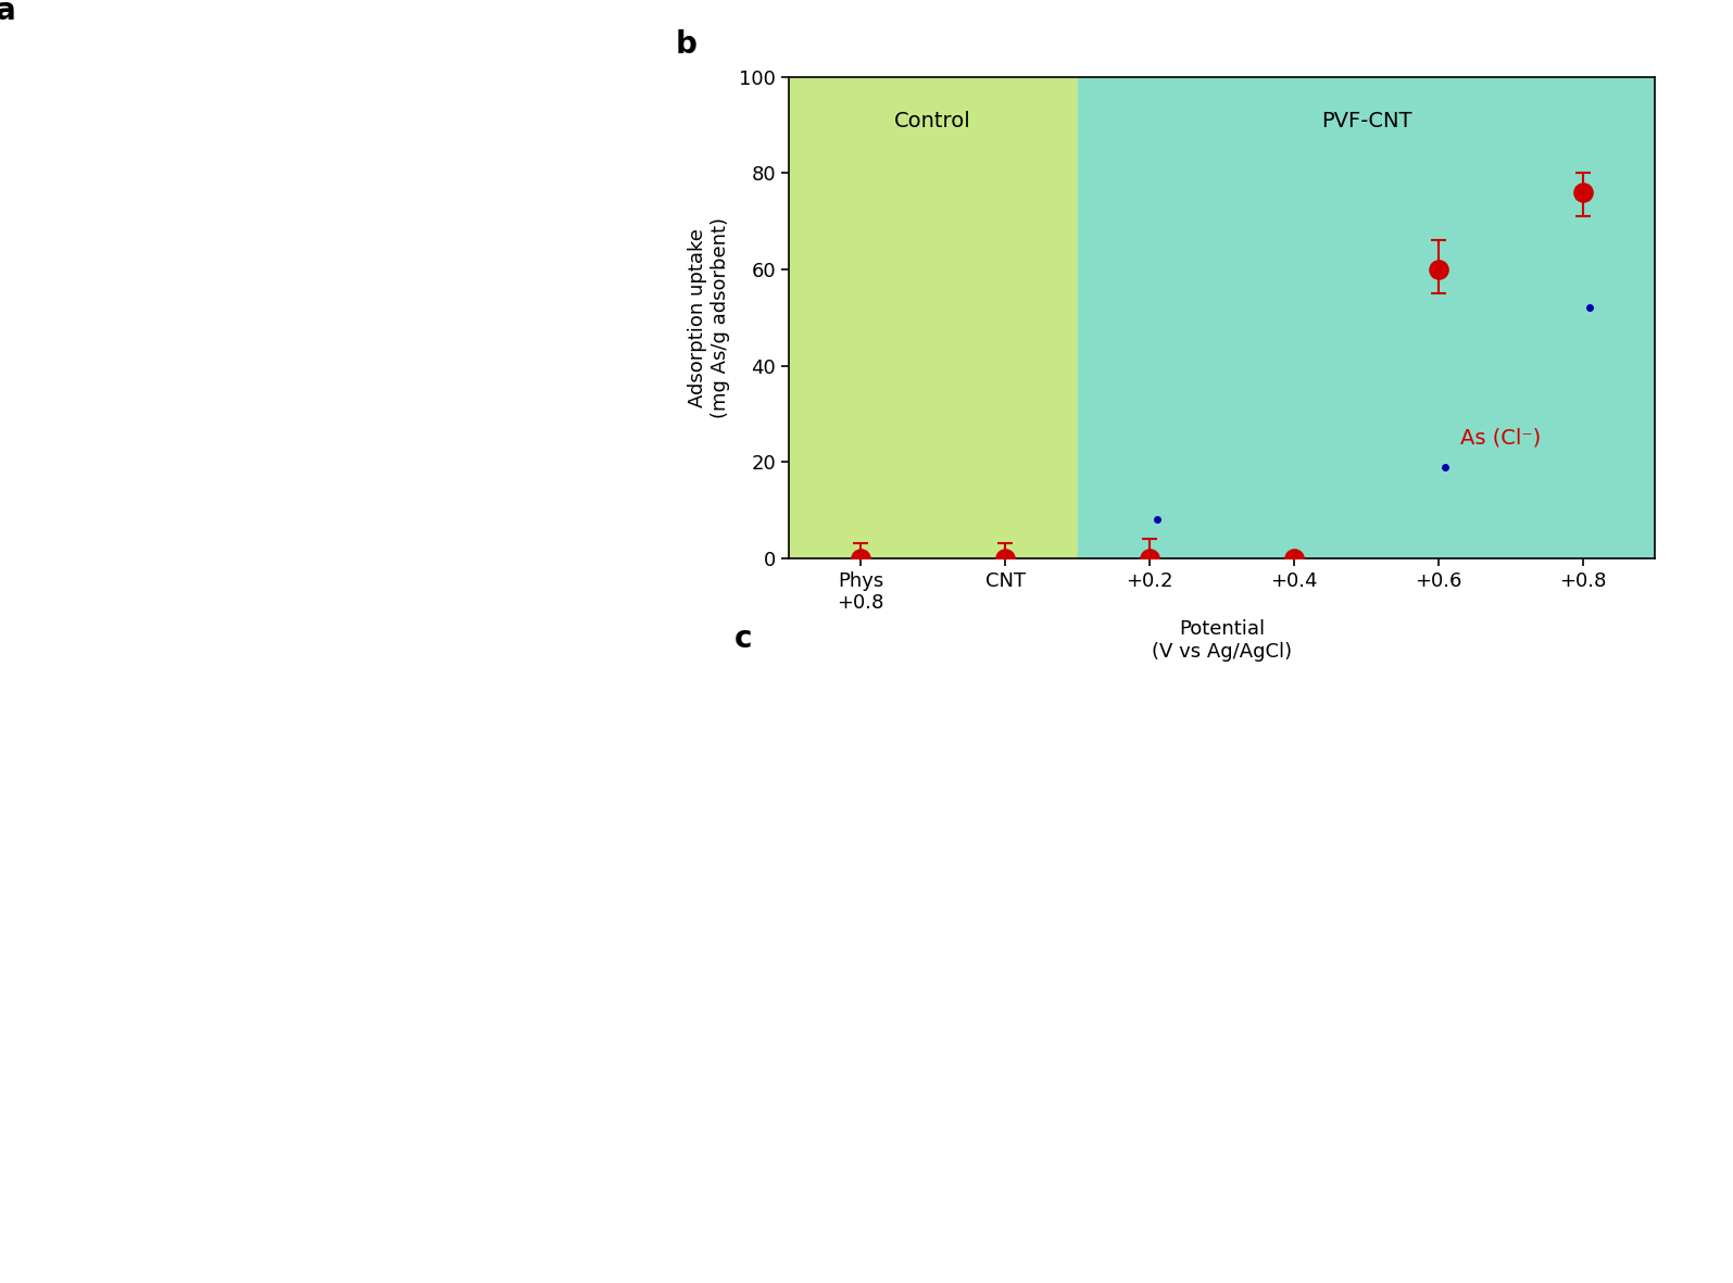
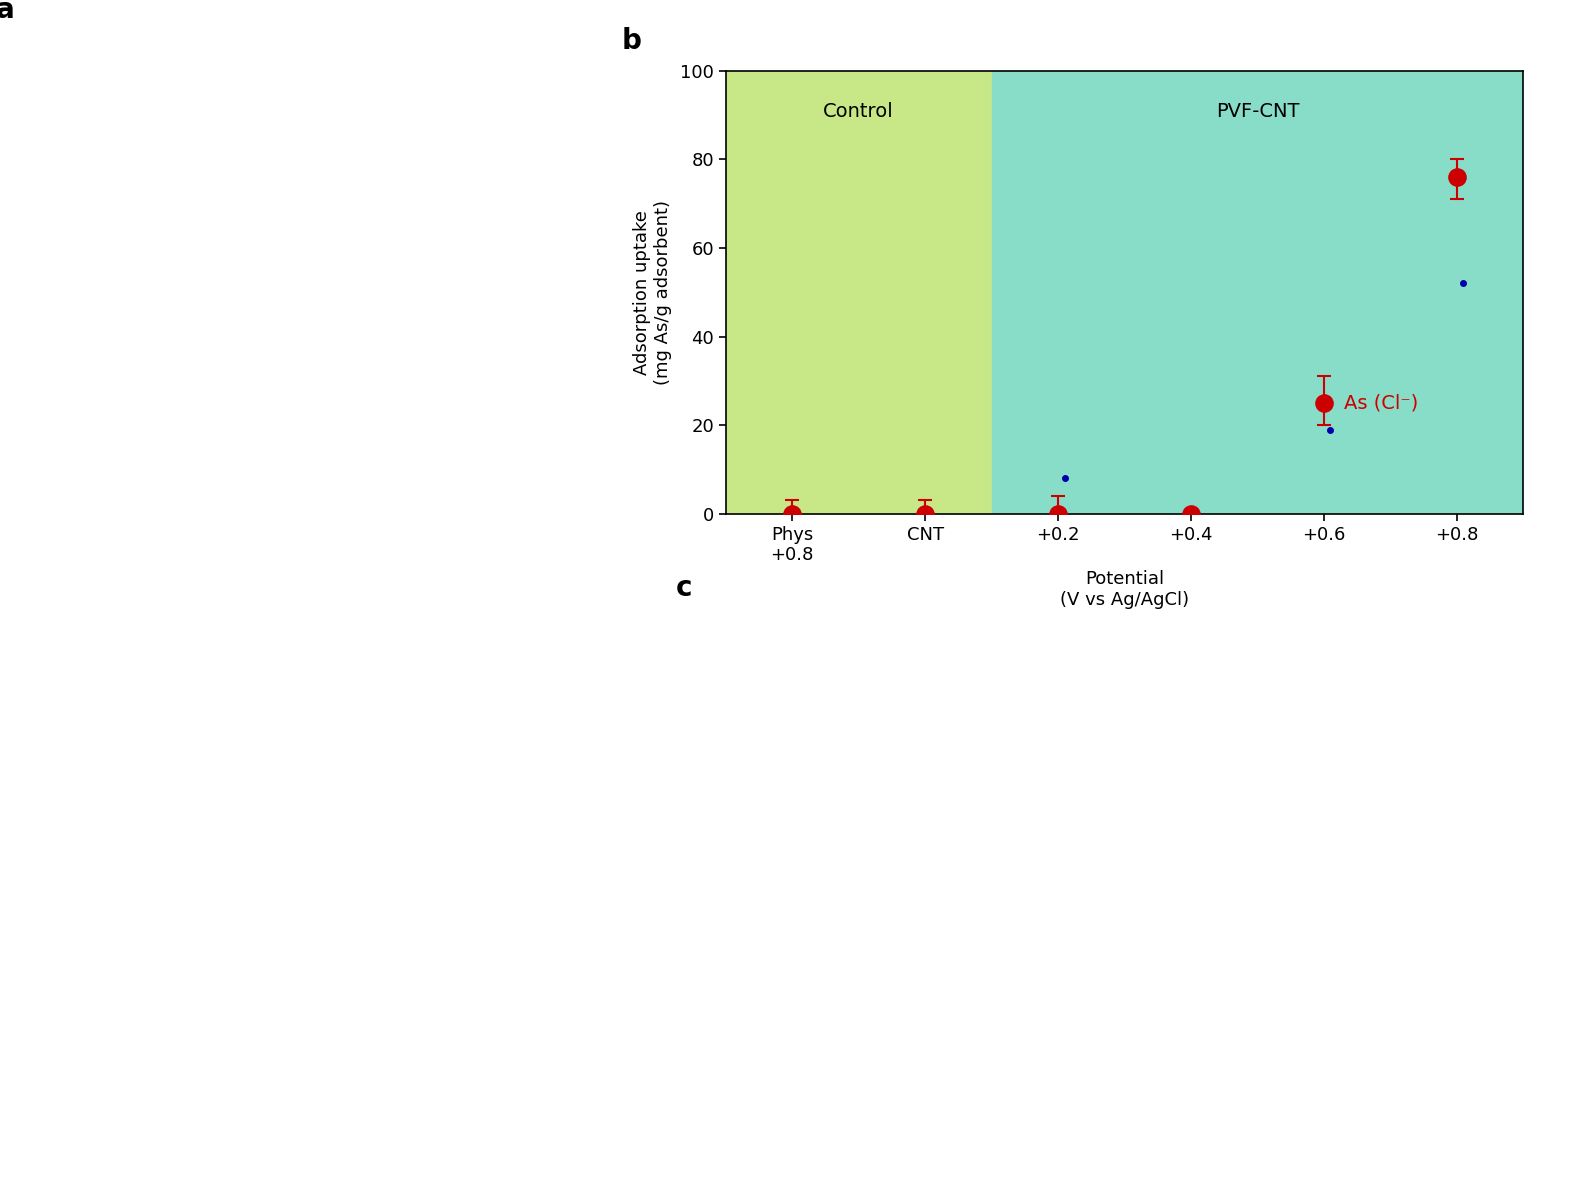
+0.6: 60 -> 25
